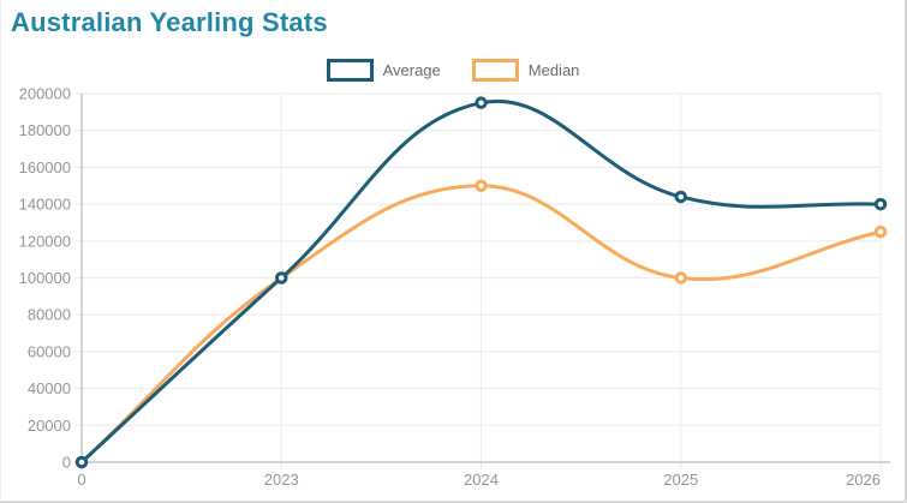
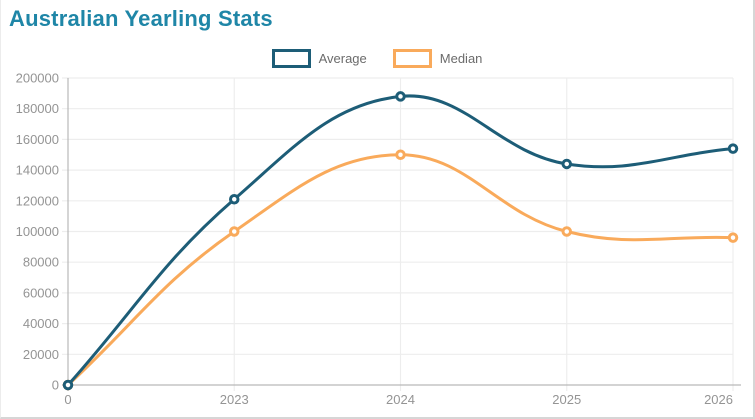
Average/2023: 100000 -> 121000
Average/2024: 195000 -> 188000
Average/2026: 140000 -> 154000
Median/2026: 125000 -> 96000
